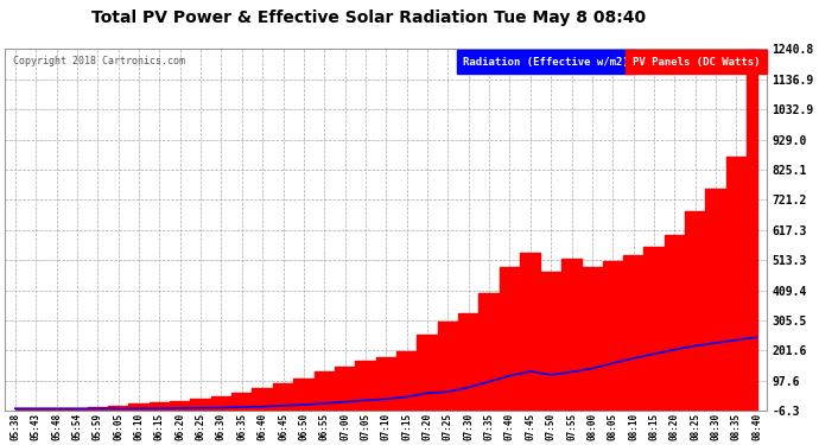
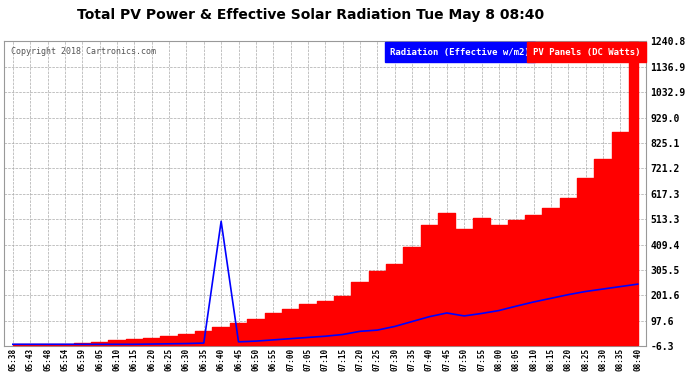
Radiation (Effective w/m2)/06:40: 9 -> 505
